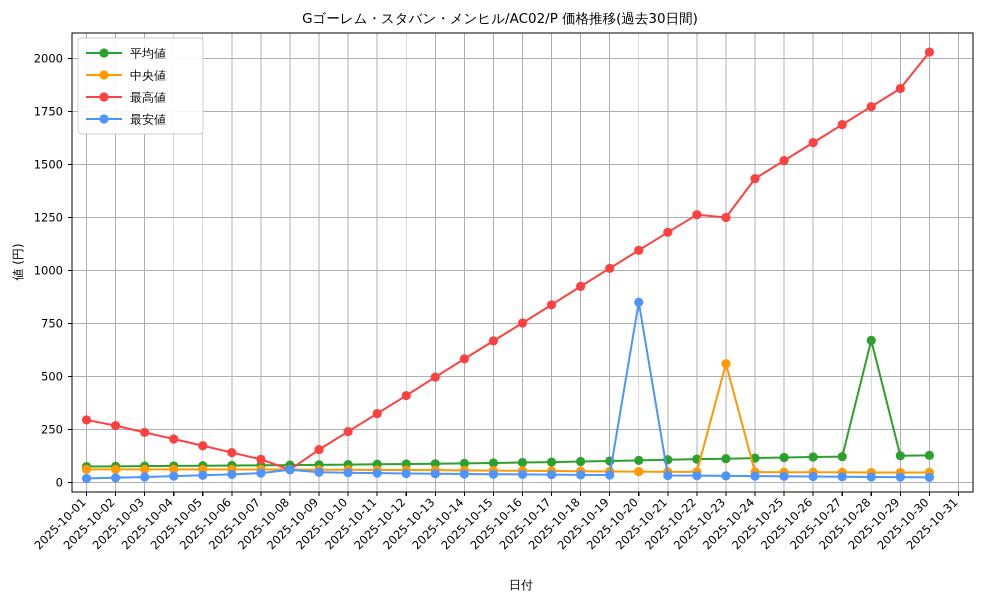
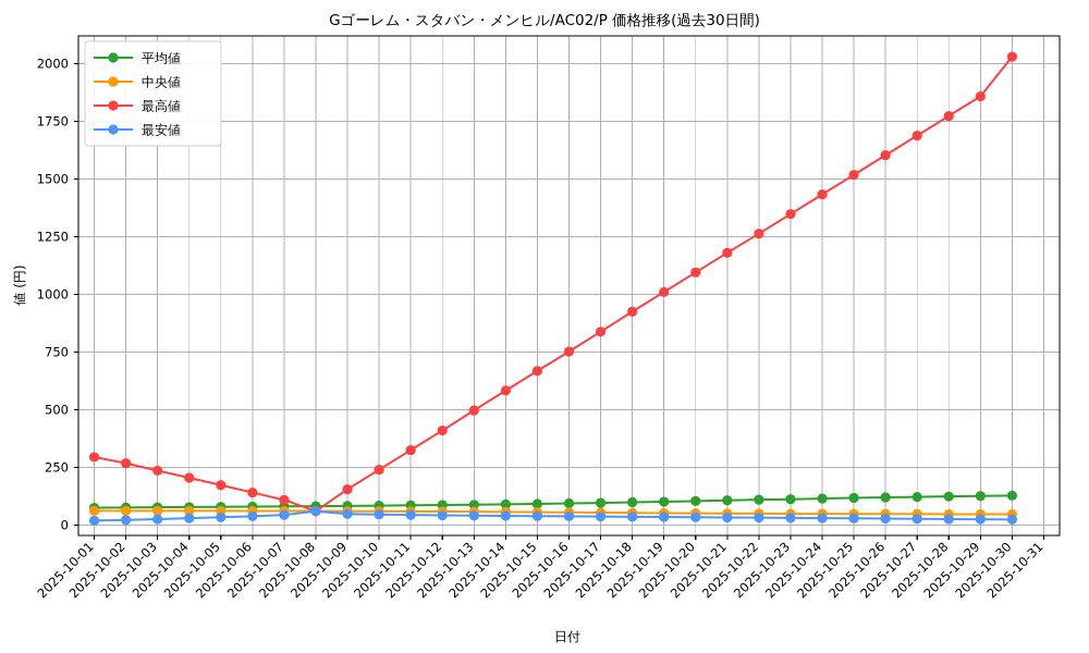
最安値/2025-10-20: 850 -> 30
中央値/2025-10-23: 560 -> 50
最高値/2025-10-23: 1250 -> 1350
平均値/2025-10-28: 670 -> 120
